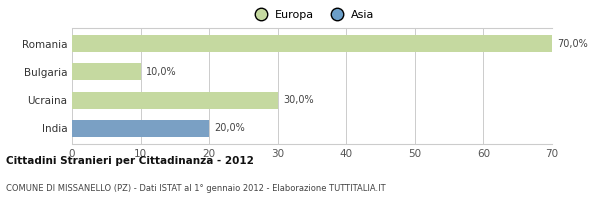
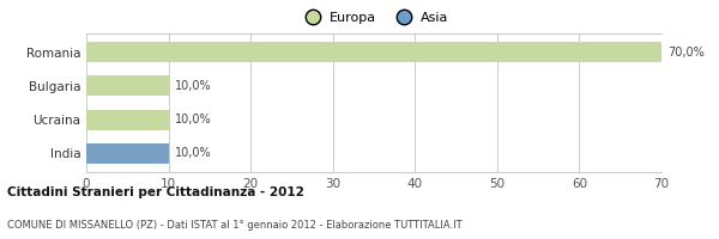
Ucraina: 30,0% -> 10,0%
India: 20,0% -> 10,0%
